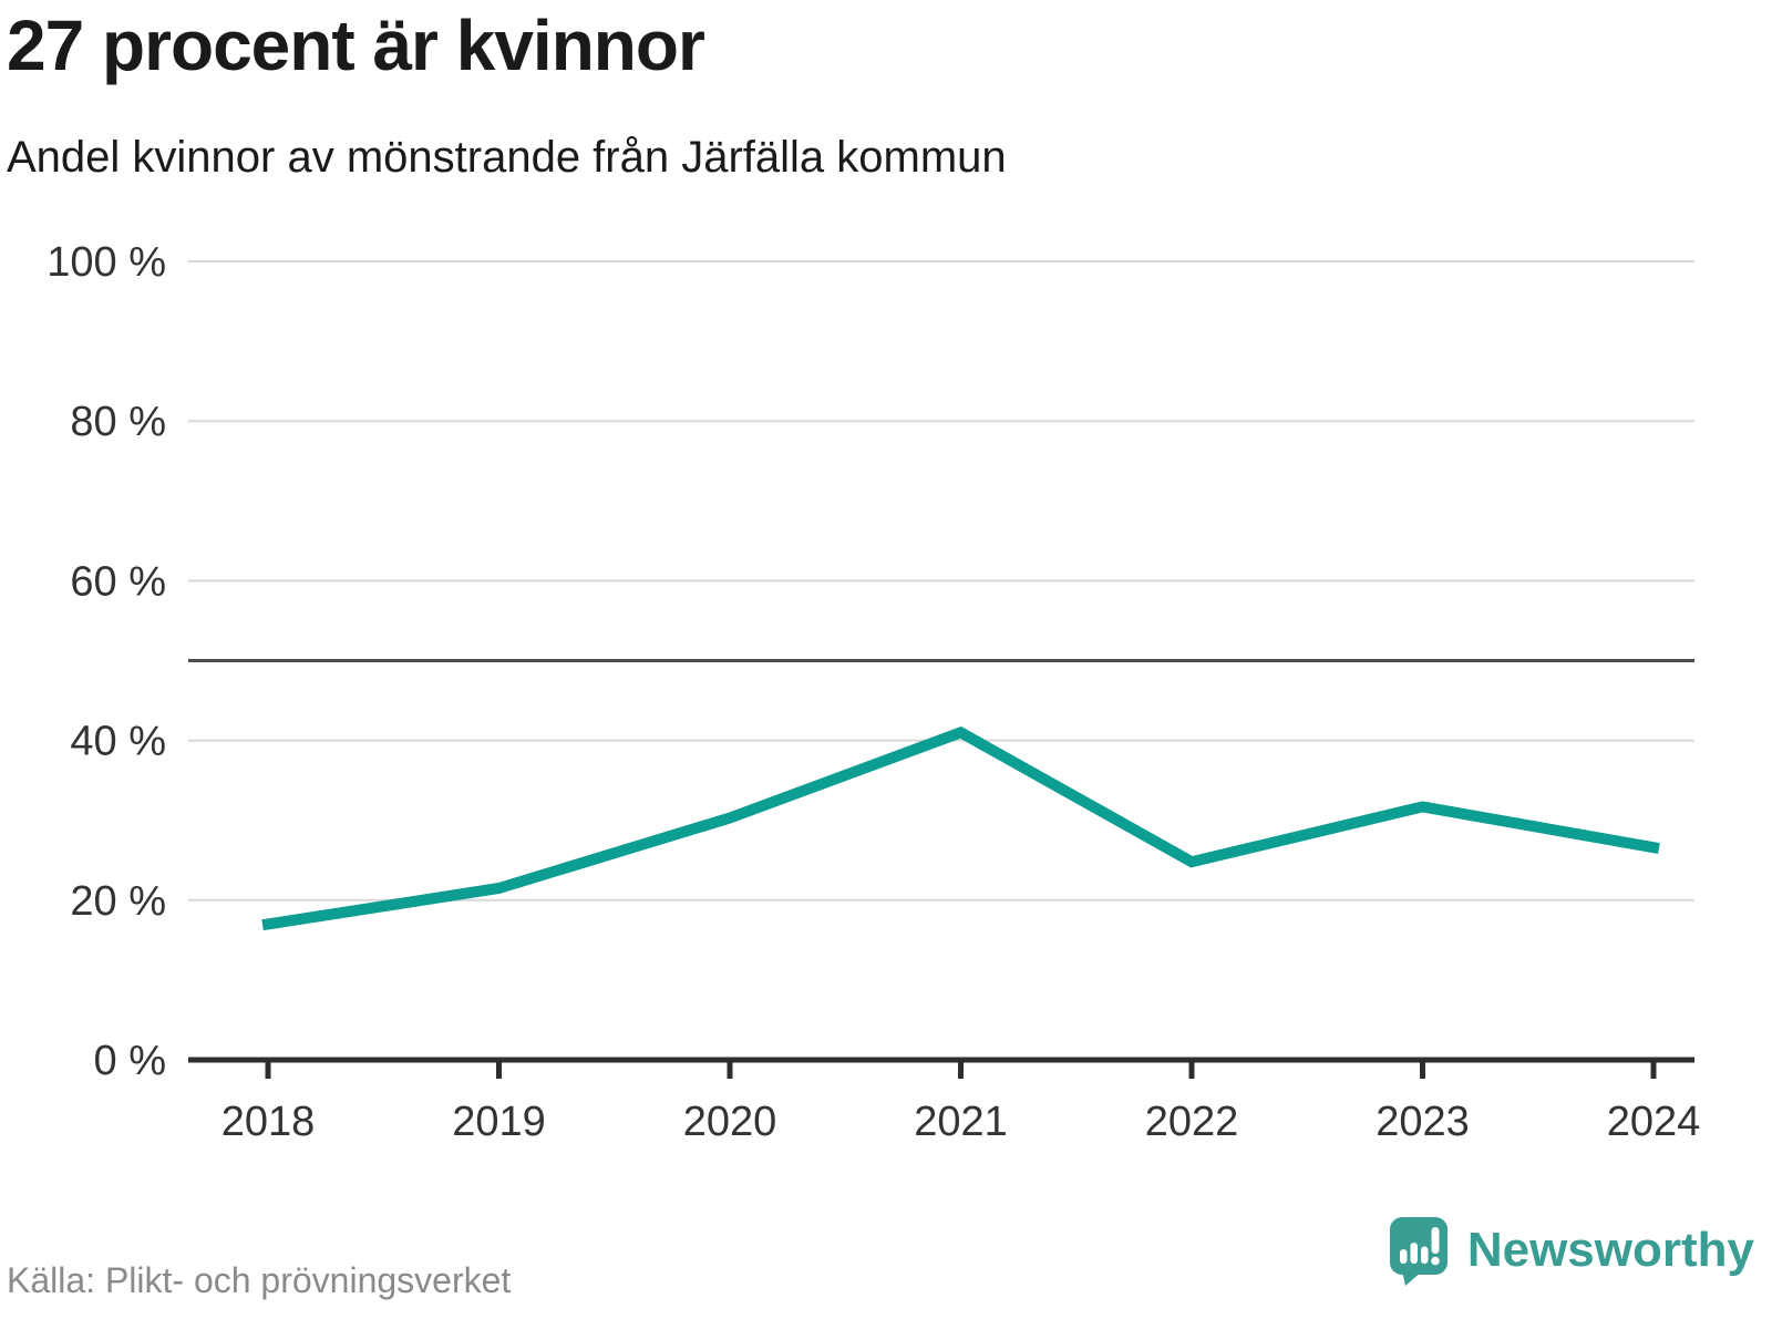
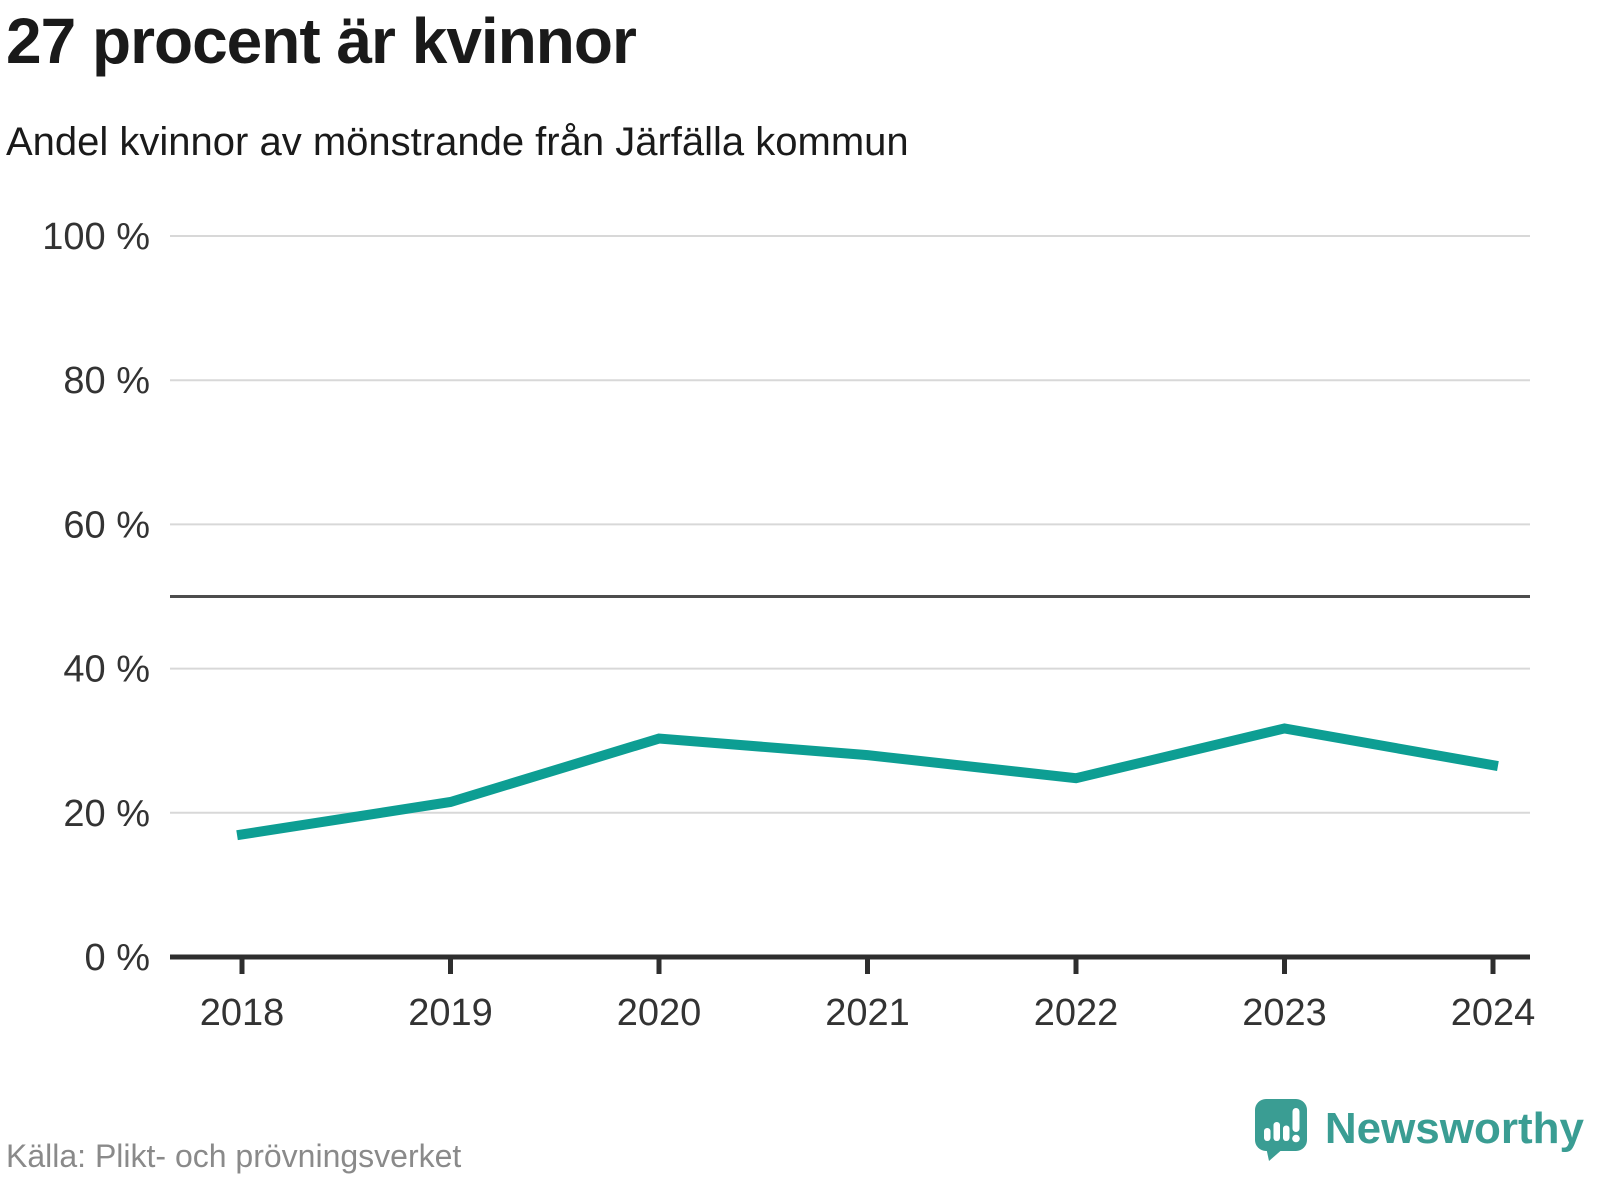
2021: 41% -> 28%
